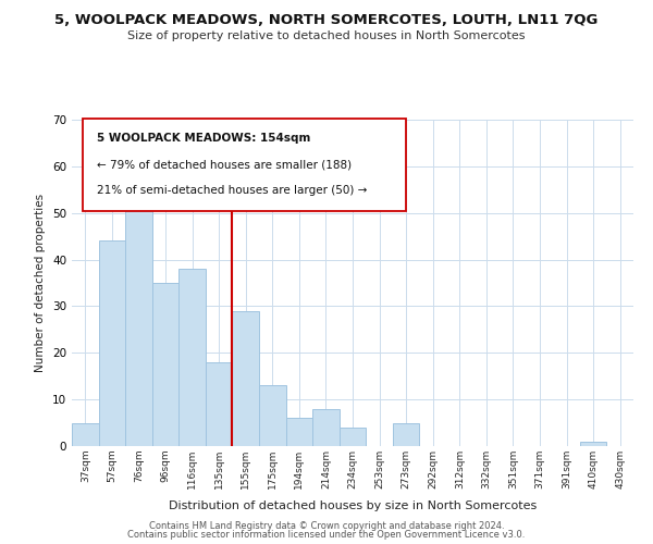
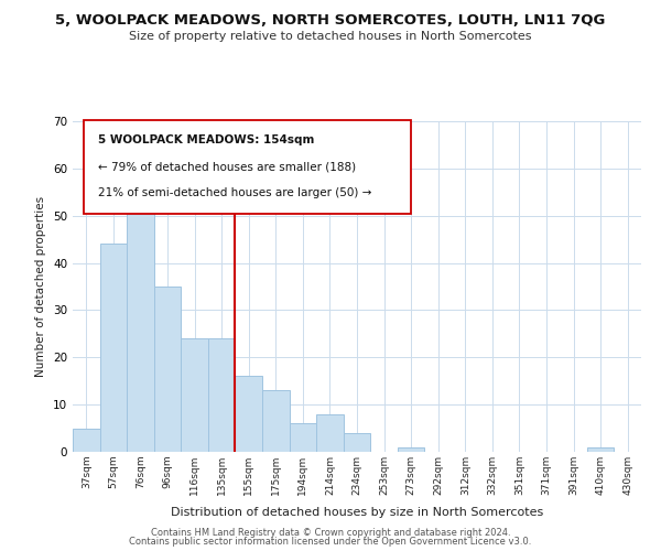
116sqm: 38 -> 24
135sqm: 18 -> 24
155sqm: 29 -> 16
273sqm: 5 -> 1
